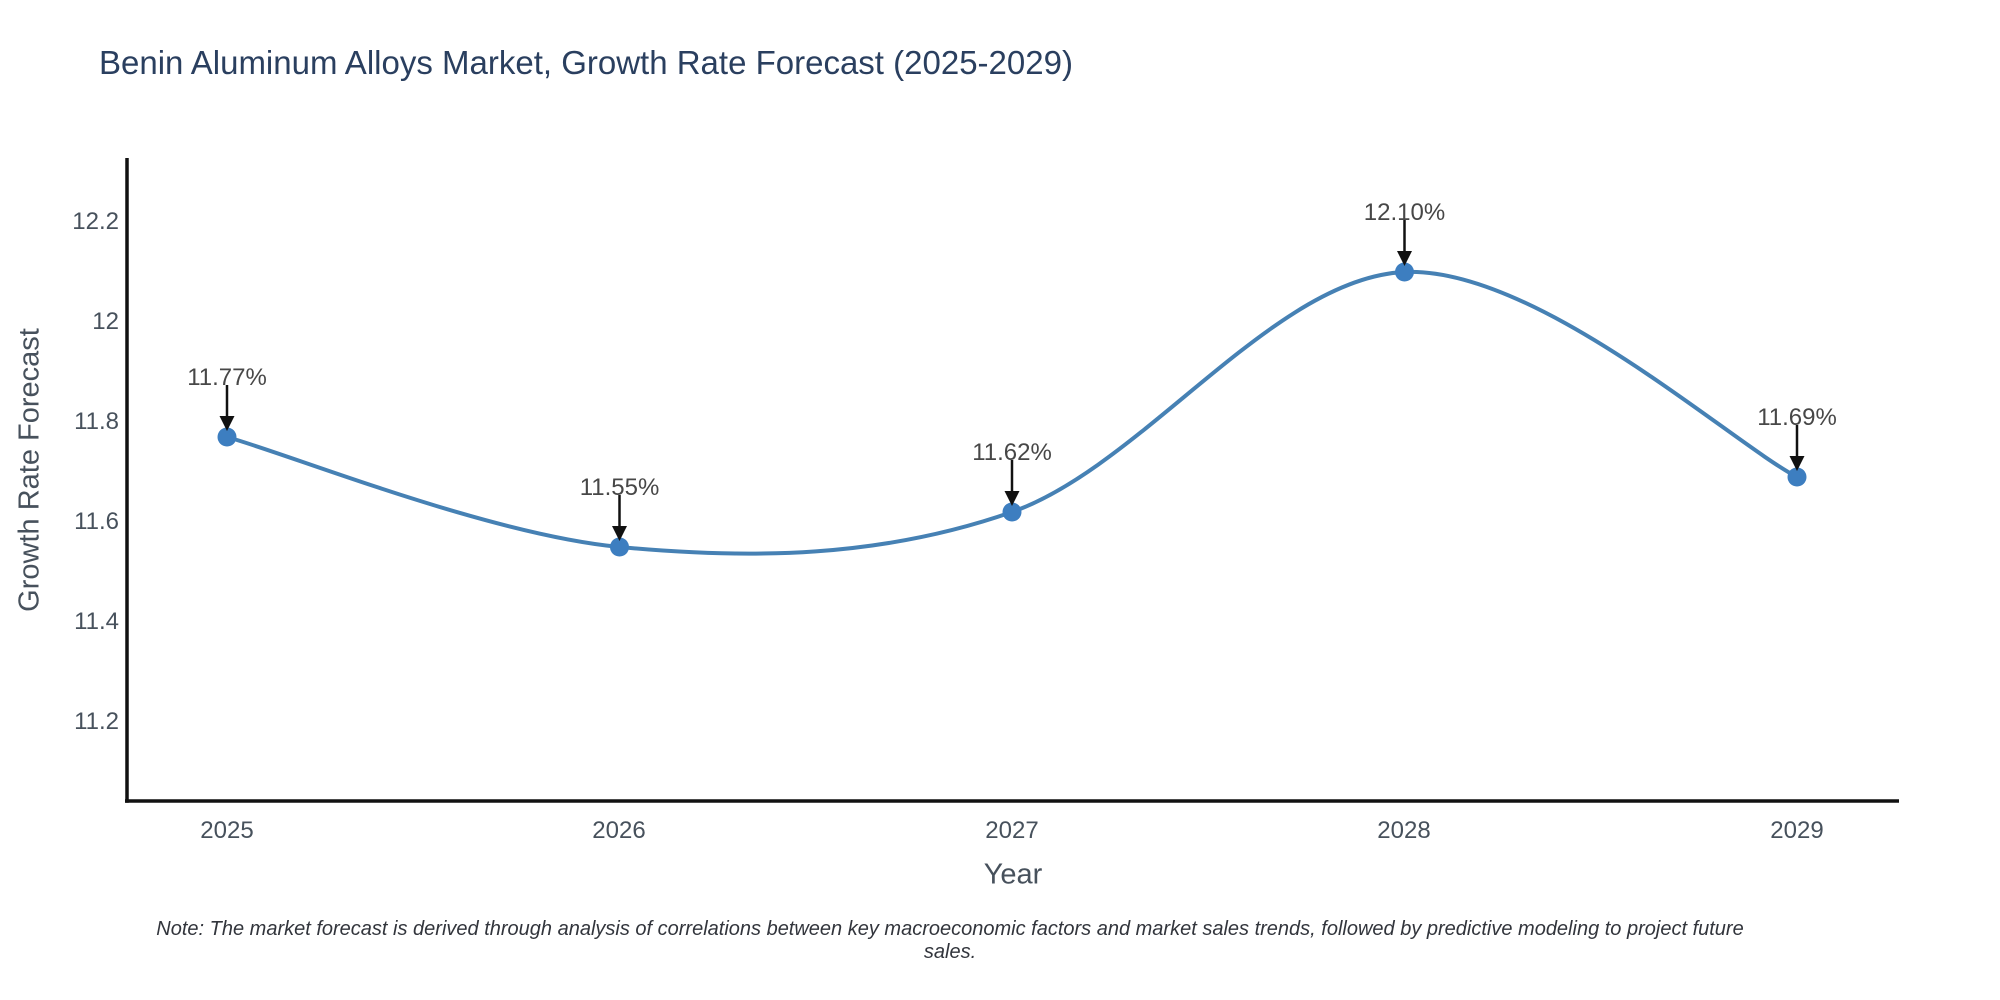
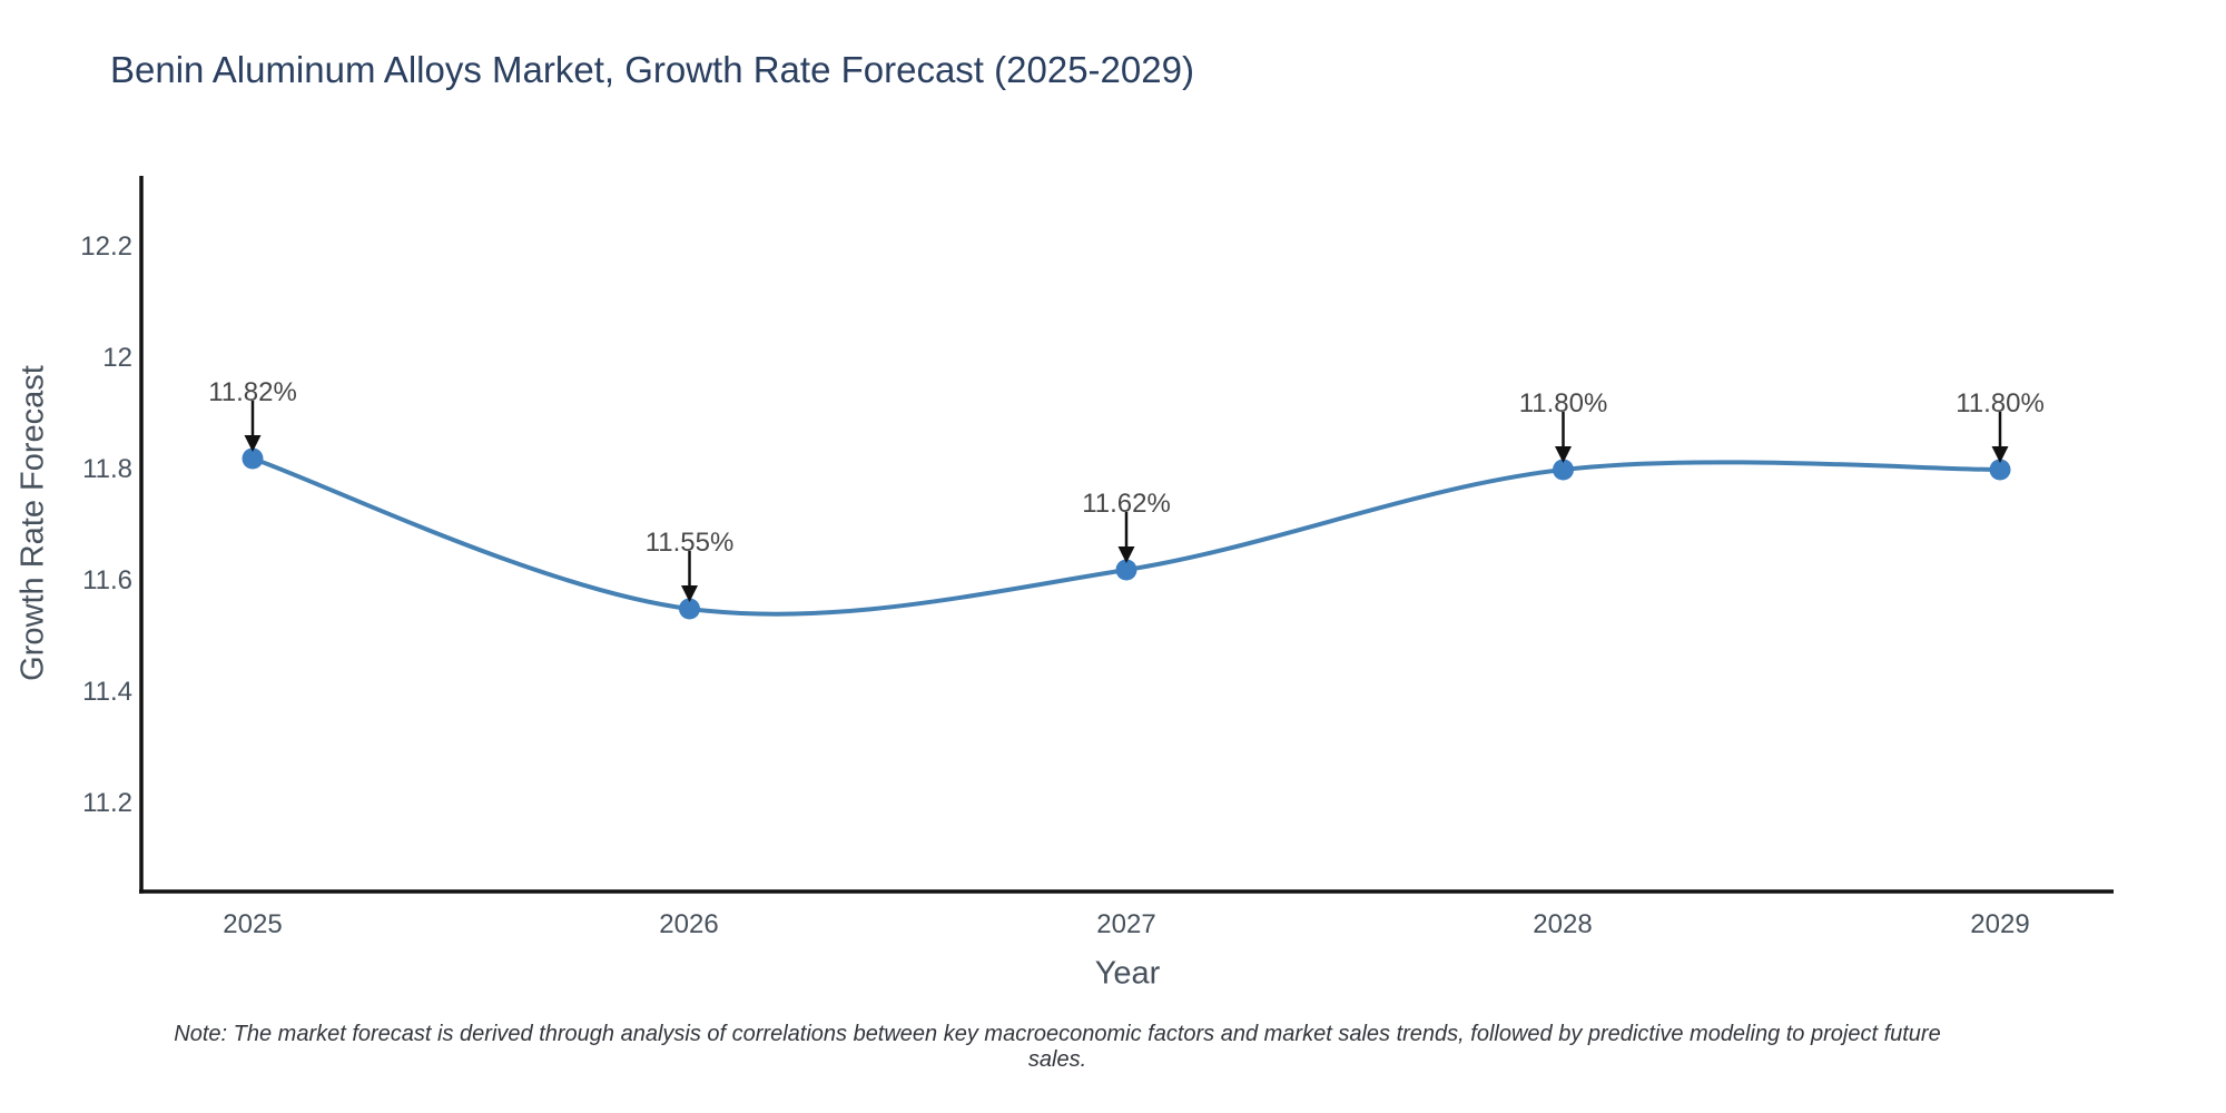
2025: 11.77% -> 11.82%
2028: 12.10% -> 11.80%
2029: 11.69% -> 11.80%
